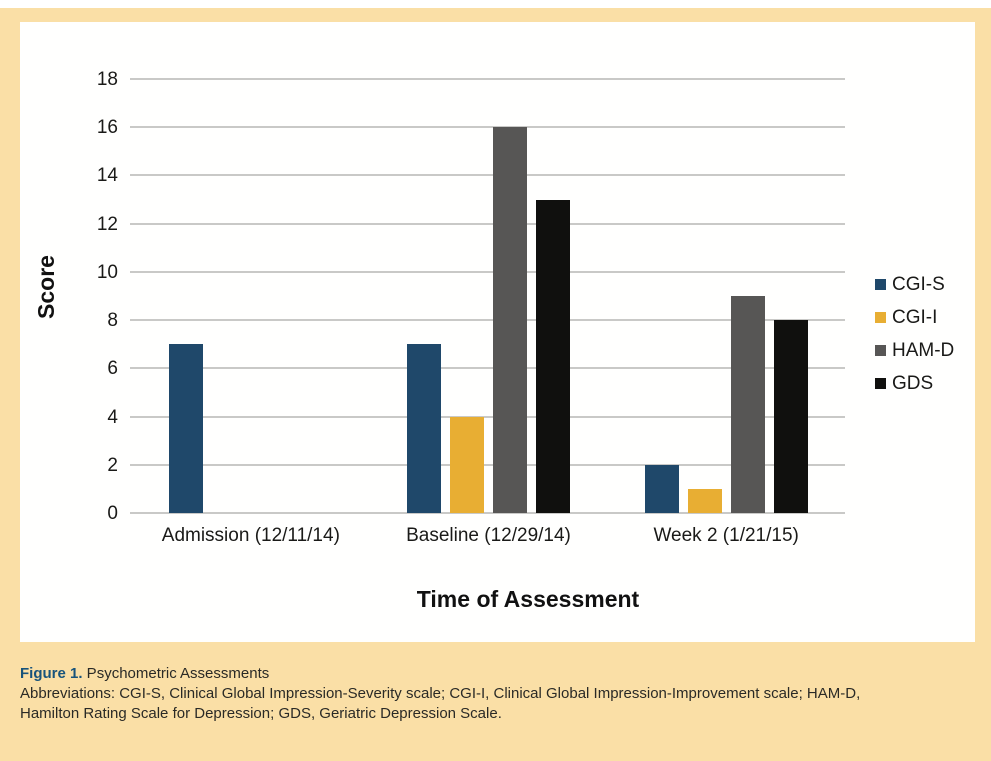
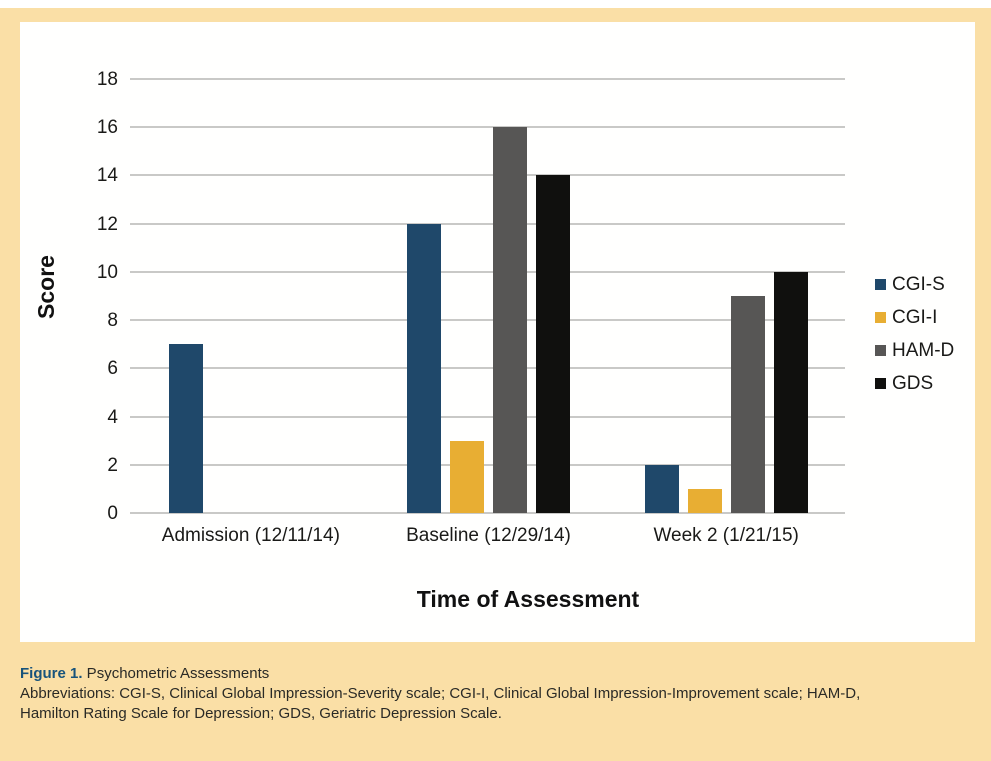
CGI-S/Baseline (12/29/14): 7 -> 12
CGI-I/Baseline (12/29/14): 4 -> 3
GDS/Baseline (12/29/14): 13 -> 14
GDS/Week 2 (1/21/15): 8 -> 10
